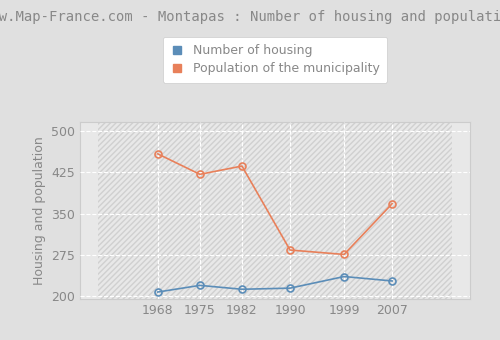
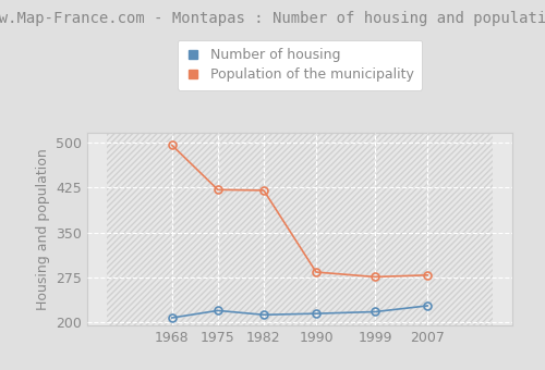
Population of the municipality/1968: 458 -> 495
Population of the municipality/1982: 436 -> 420
Number of housing/1999: 236 -> 218
Population of the municipality/2007: 368 -> 279
